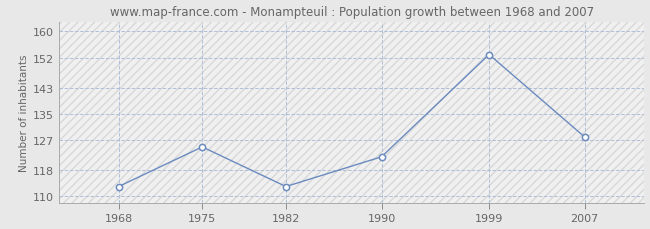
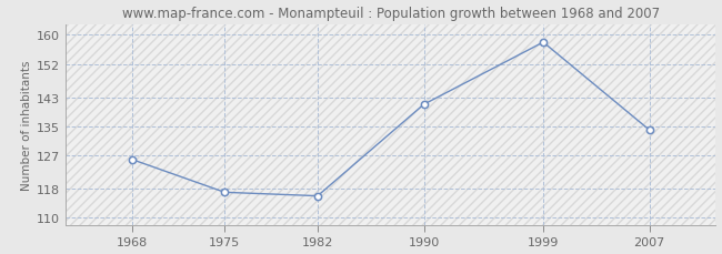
1968: 113 -> 126
1975: 125 -> 117
1982: 113 -> 116
1990: 122 -> 141
1999: 153 -> 158
2007: 128 -> 134
